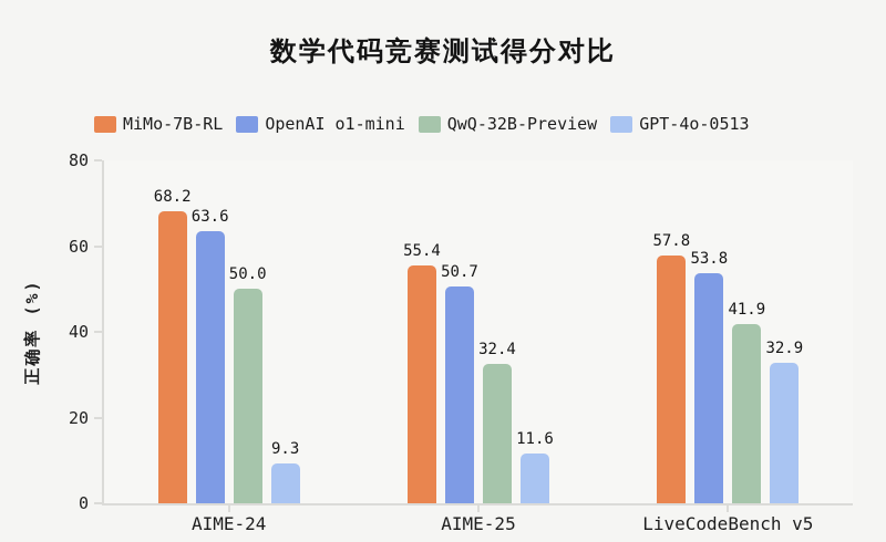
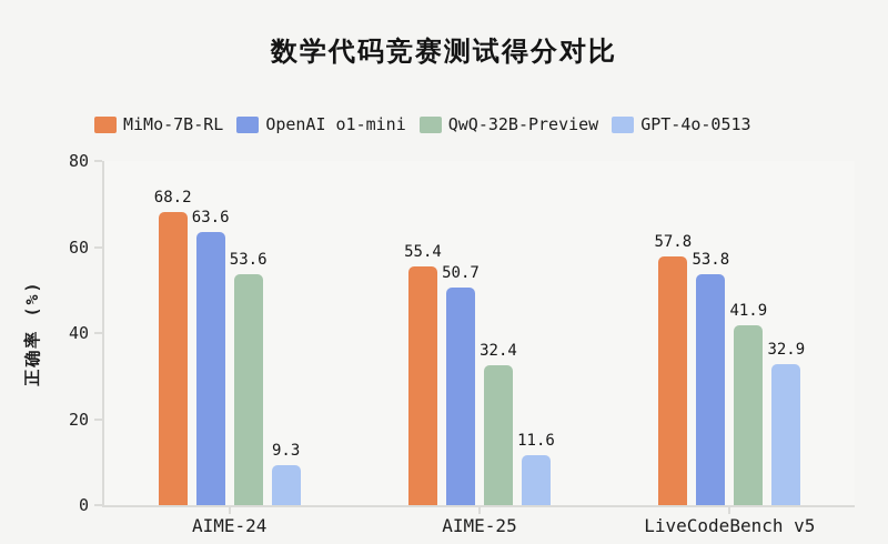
QwQ-32B-Preview/AIME-24: 50.0 -> 53.6
